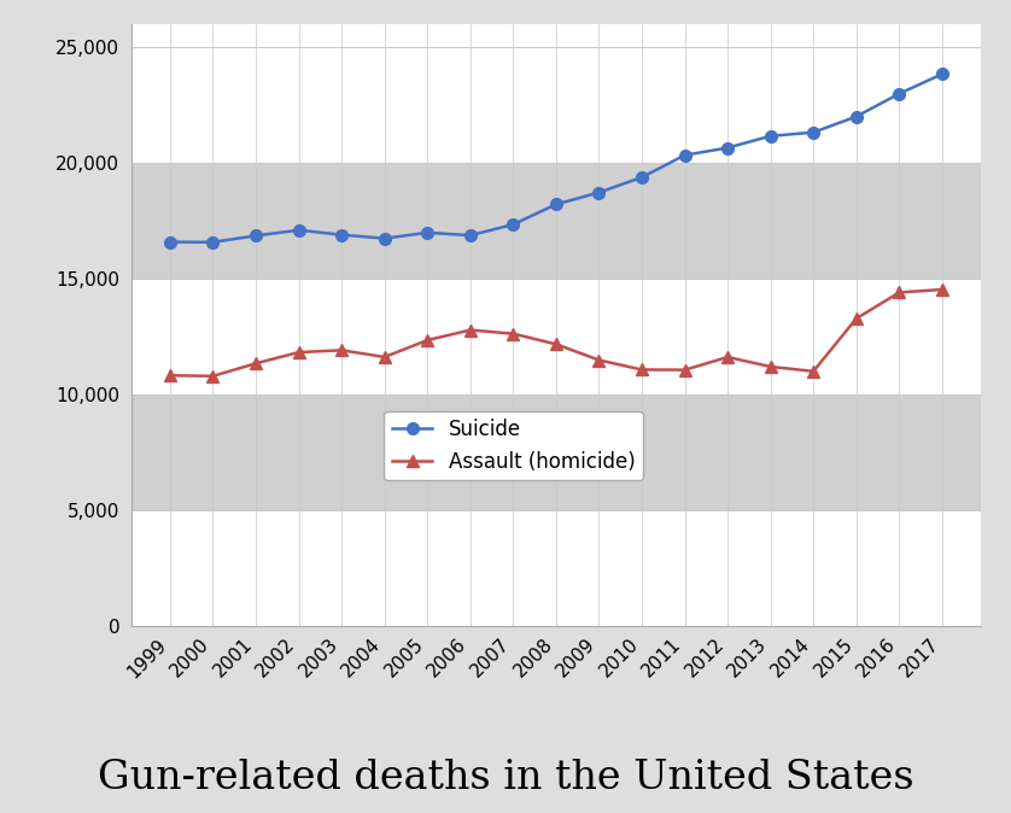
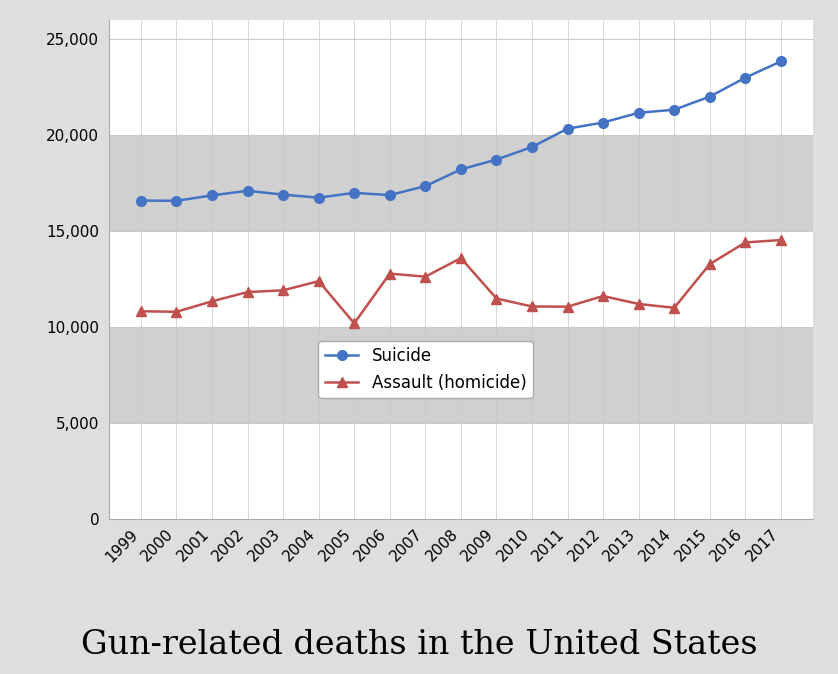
Assault (homicide)/2004: 11,600 -> 12,400
Assault (homicide)/2005: 12,400 -> 10,200
Assault (homicide)/2008: 12,200 -> 13,600
